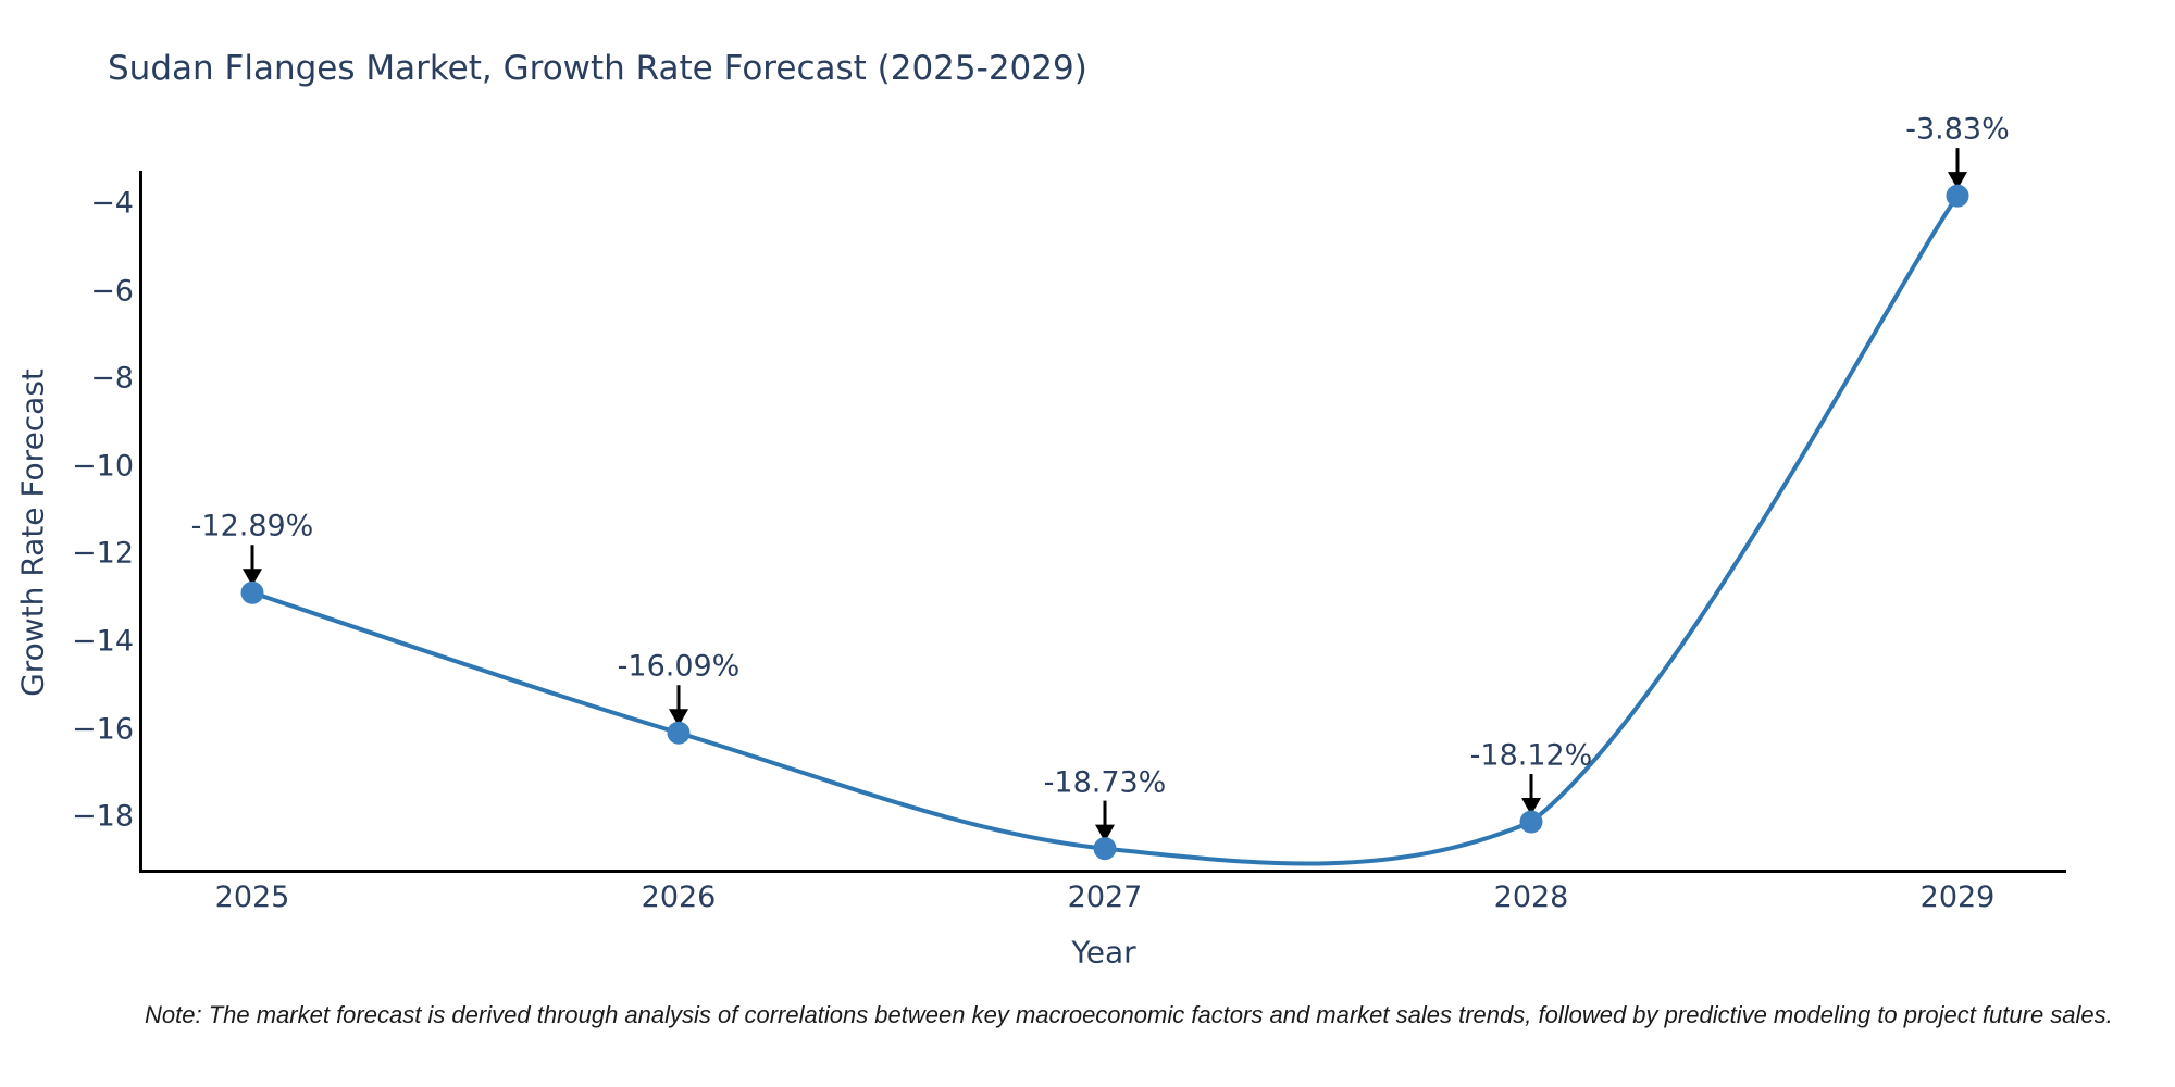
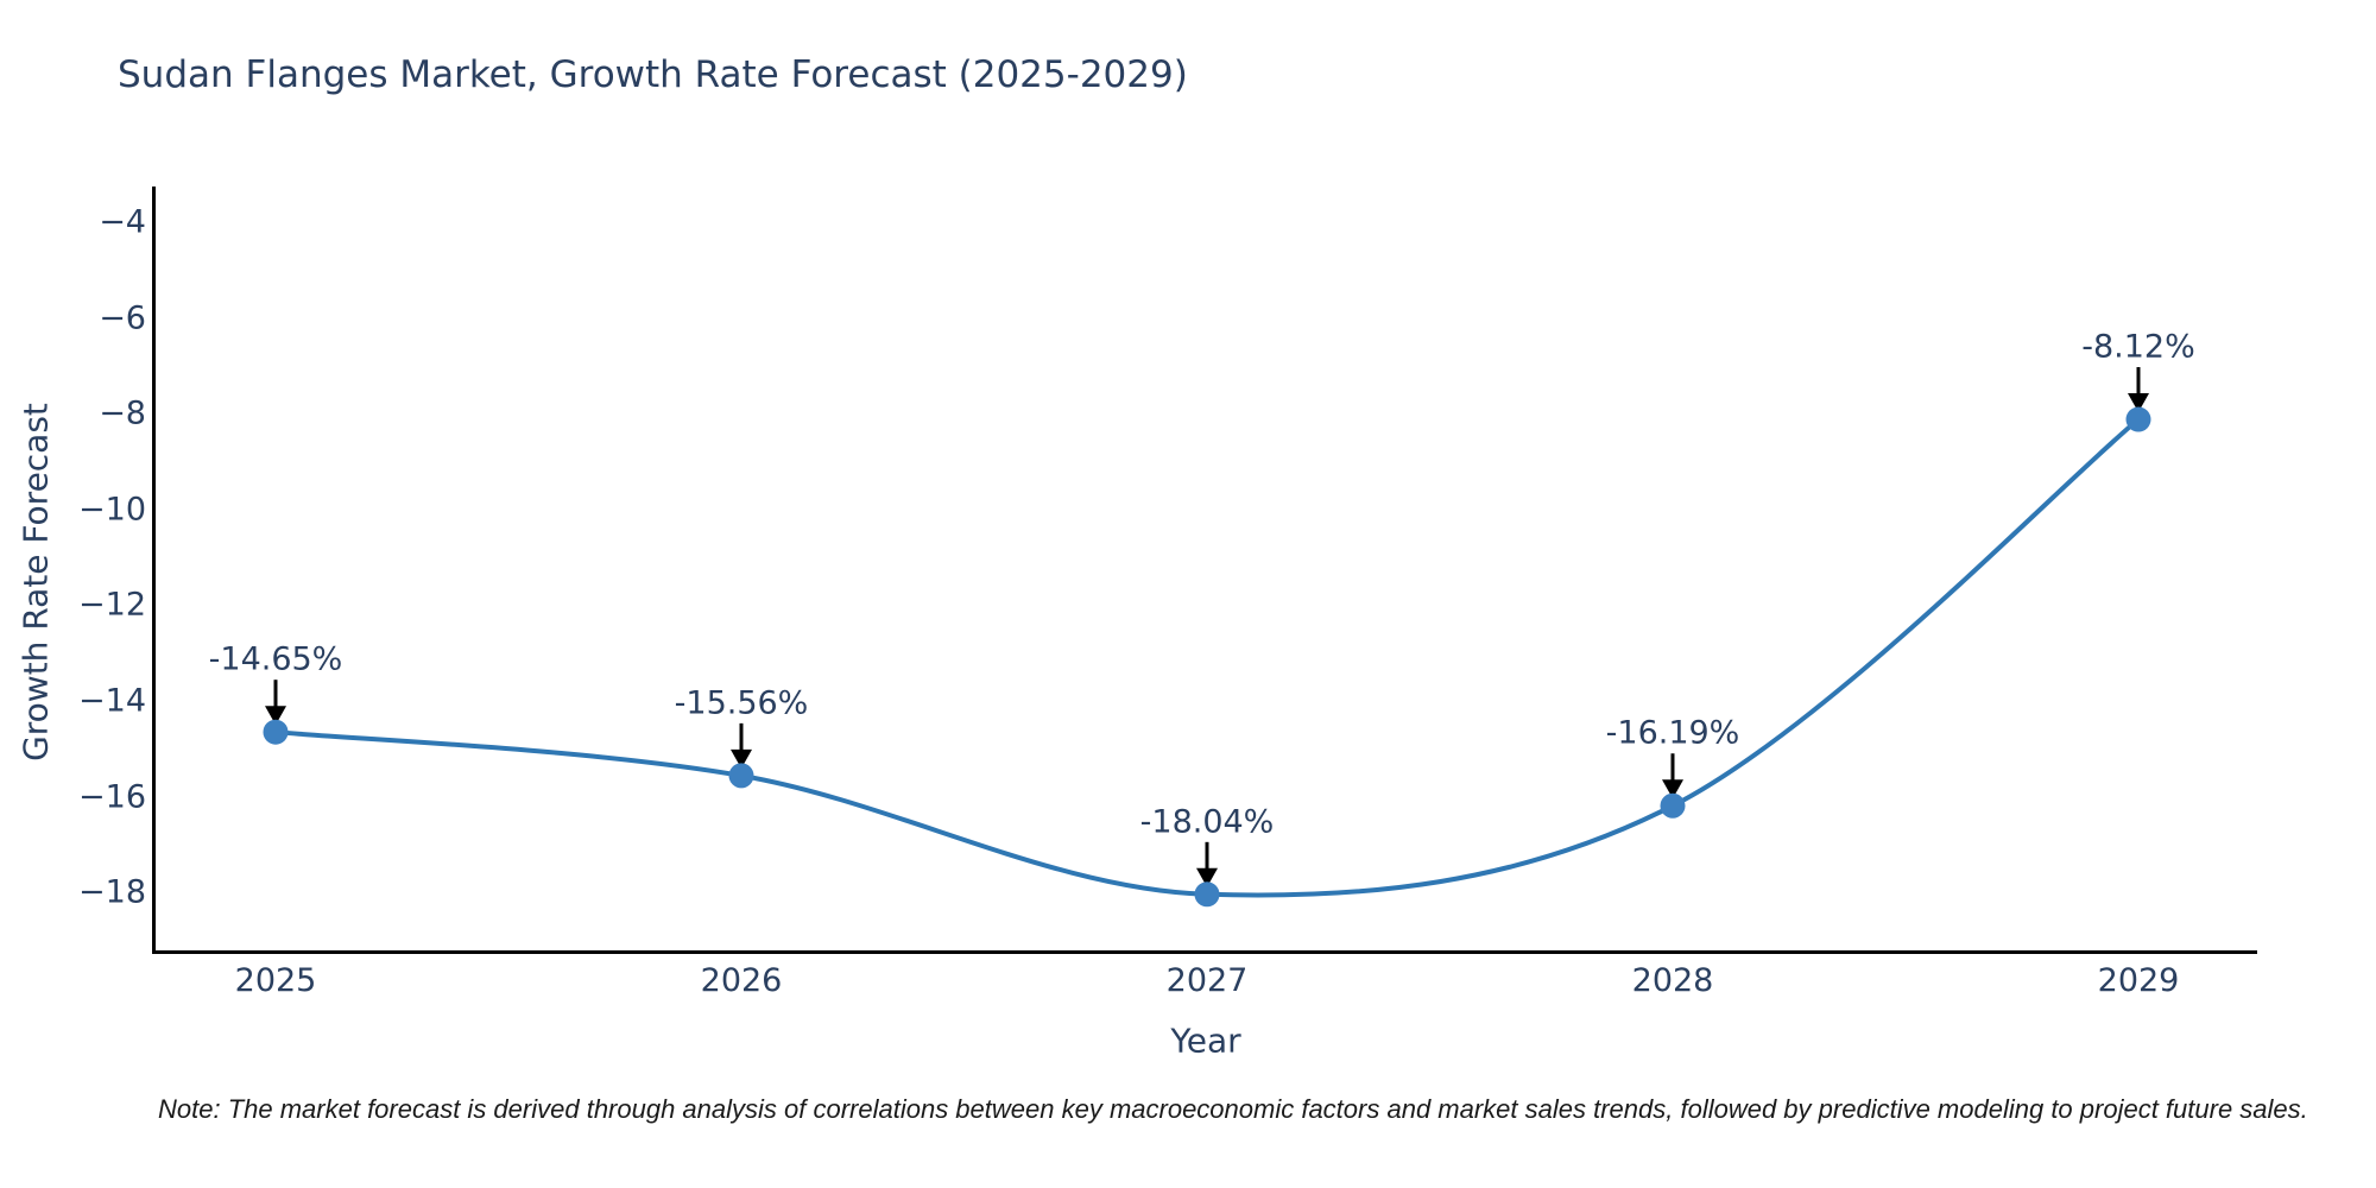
2025: -12.89% -> -14.65%
2026: -16.09% -> -15.56%
2027: -18.73% -> -18.04%
2028: -18.12% -> -16.19%
2029: -3.83% -> -8.12%
